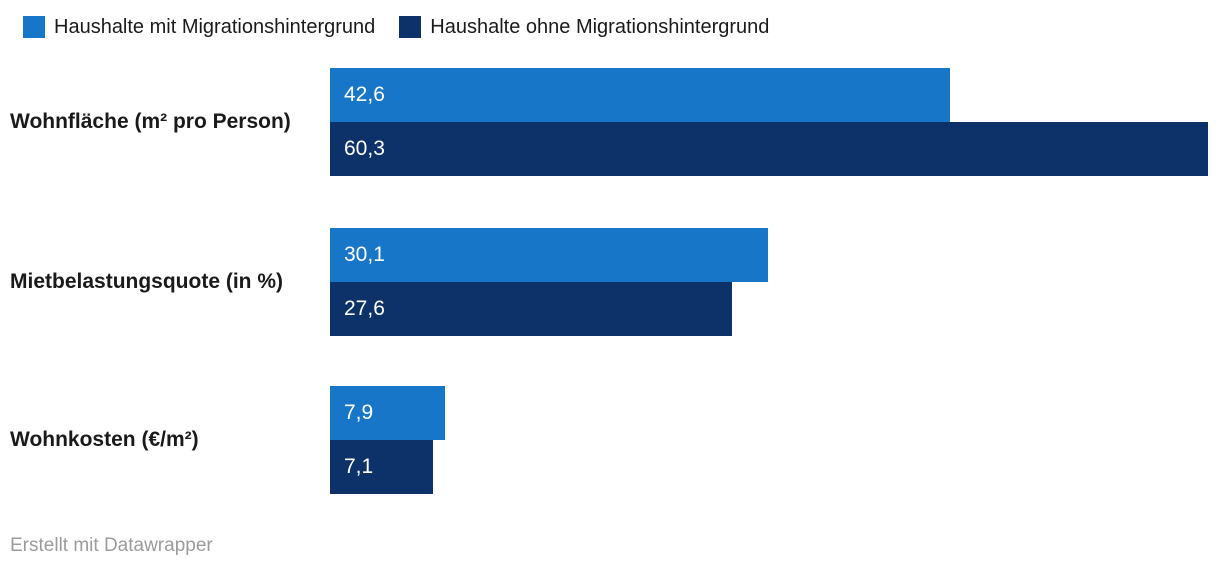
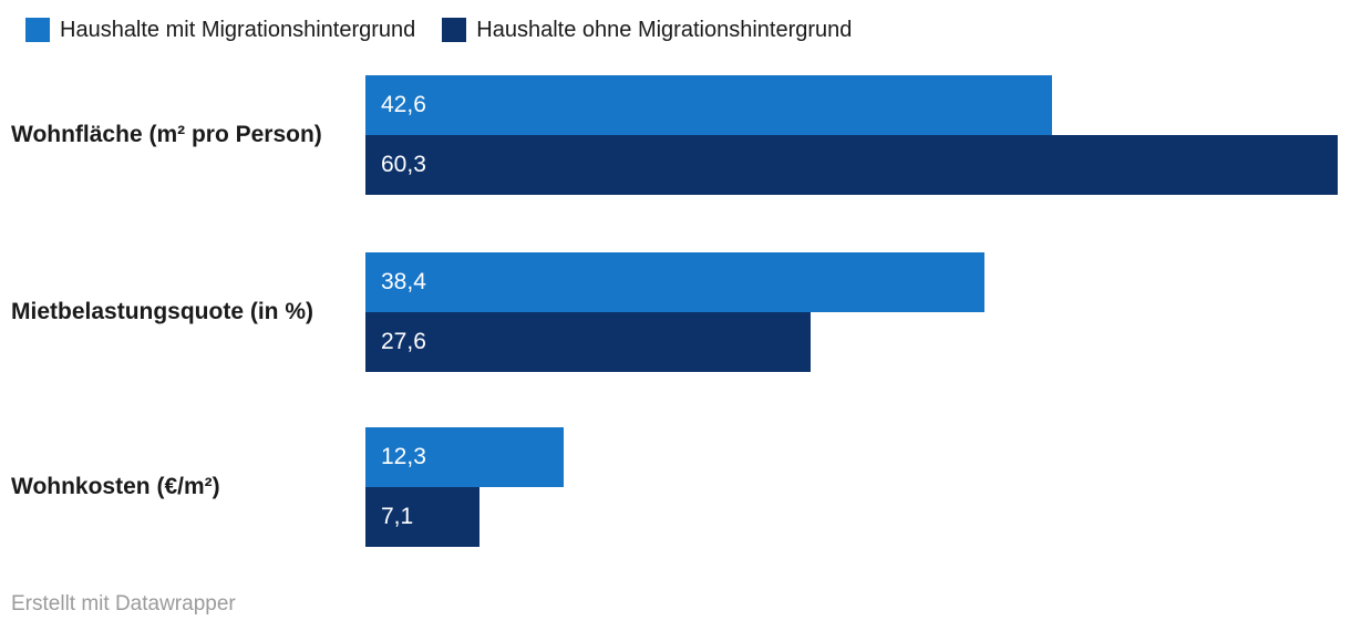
Haushalte mit Migrationshintergrund/Mietbelastungsquote (in %): 30,1 -> 38,4
Haushalte mit Migrationshintergrund/Wohnkosten (€/m²): 7,9 -> 12,3
